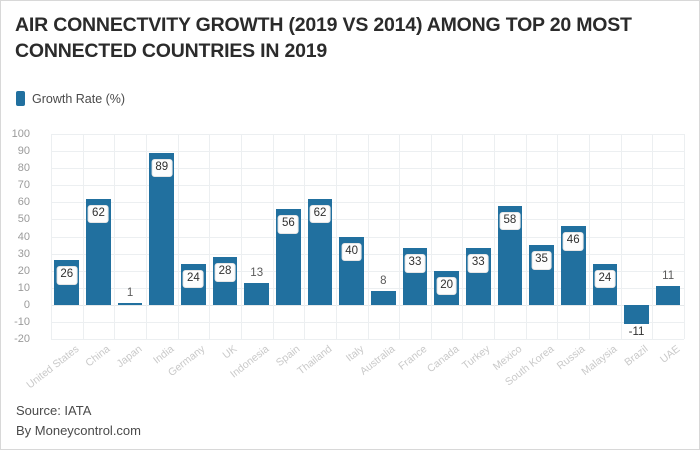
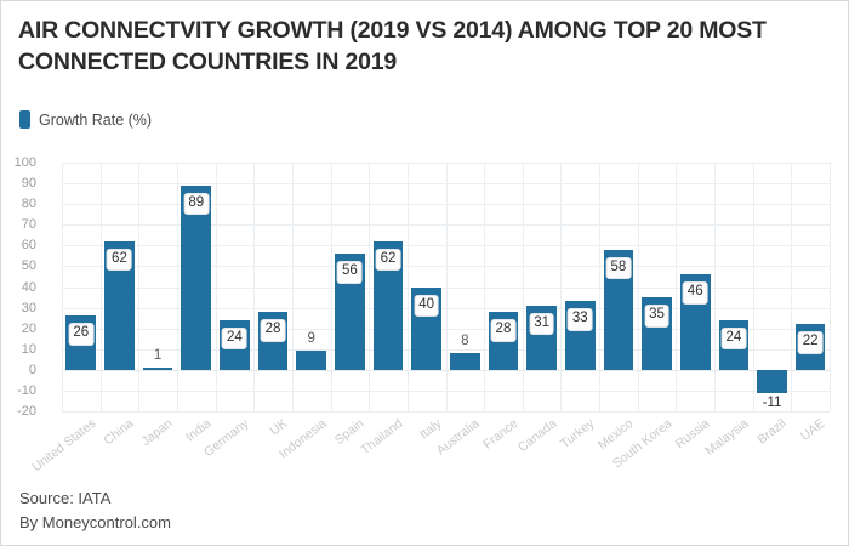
Indonesia: 13 -> 9
France: 33 -> 28
Canada: 20 -> 31
UAE: 11 -> 22
